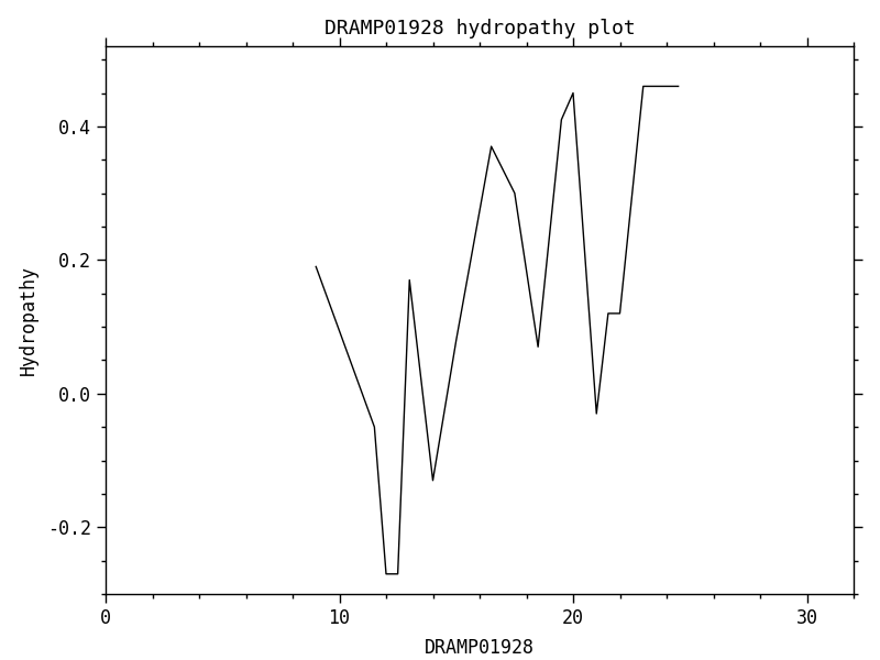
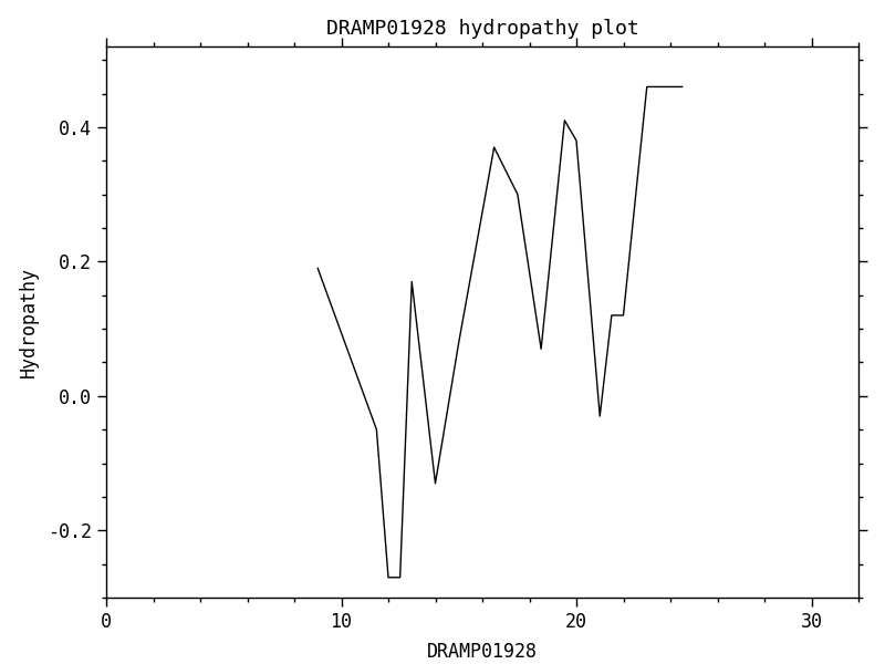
20: 0.45 -> 0.38
